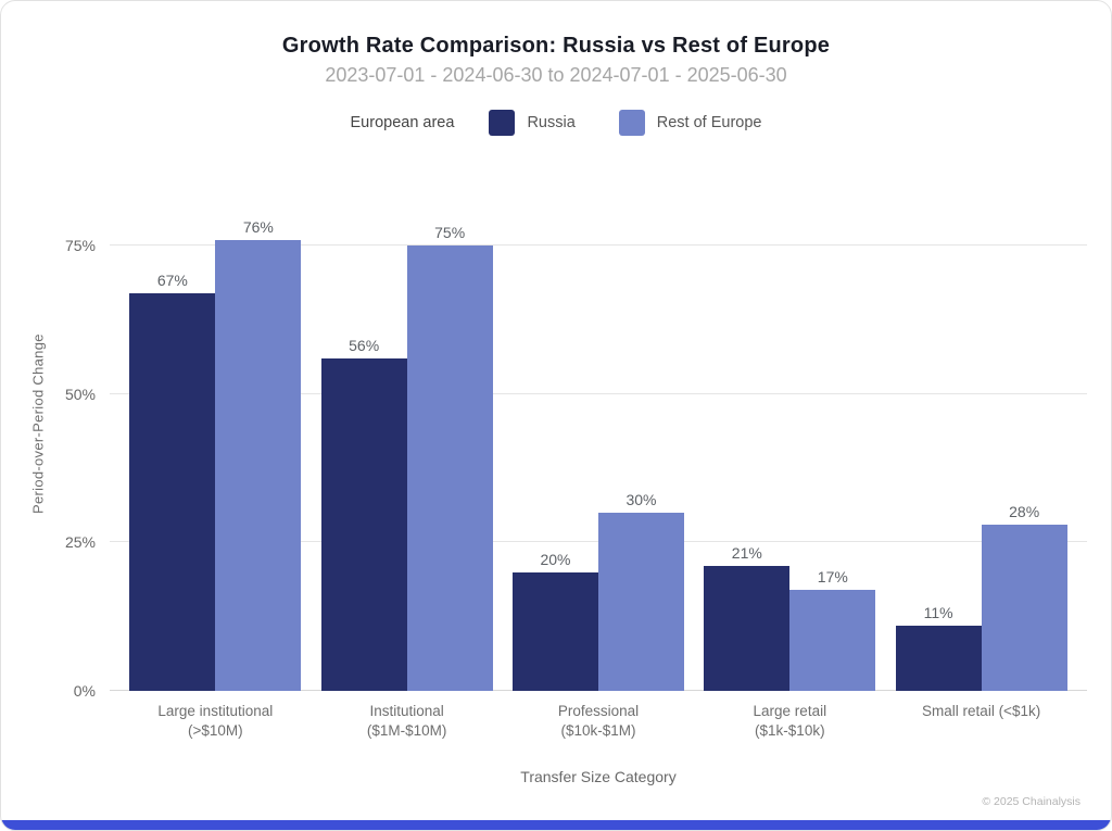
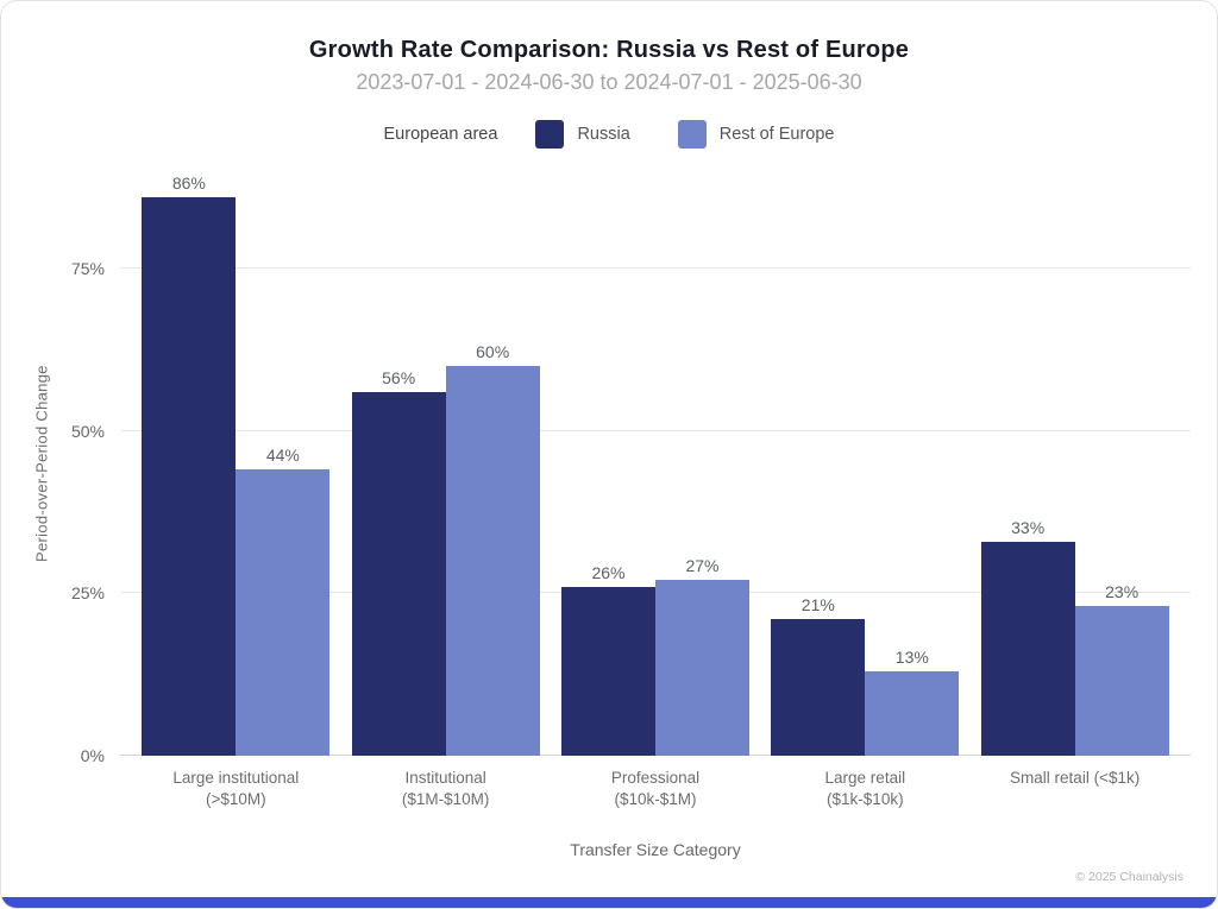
Russia/Large institutional (>$10M): 67% -> 86%
Rest of Europe/Large institutional (>$10M): 76% -> 44%
Rest of Europe/Institutional ($1M-$10M): 75% -> 60%
Russia/Professional ($10k-$1M): 20% -> 26%
Rest of Europe/Professional ($10k-$1M): 30% -> 27%
Rest of Europe/Large retail ($1k-$10k): 17% -> 13%
Russia/Small retail (<$1k): 11% -> 33%
Rest of Europe/Small retail (<$1k): 28% -> 23%
